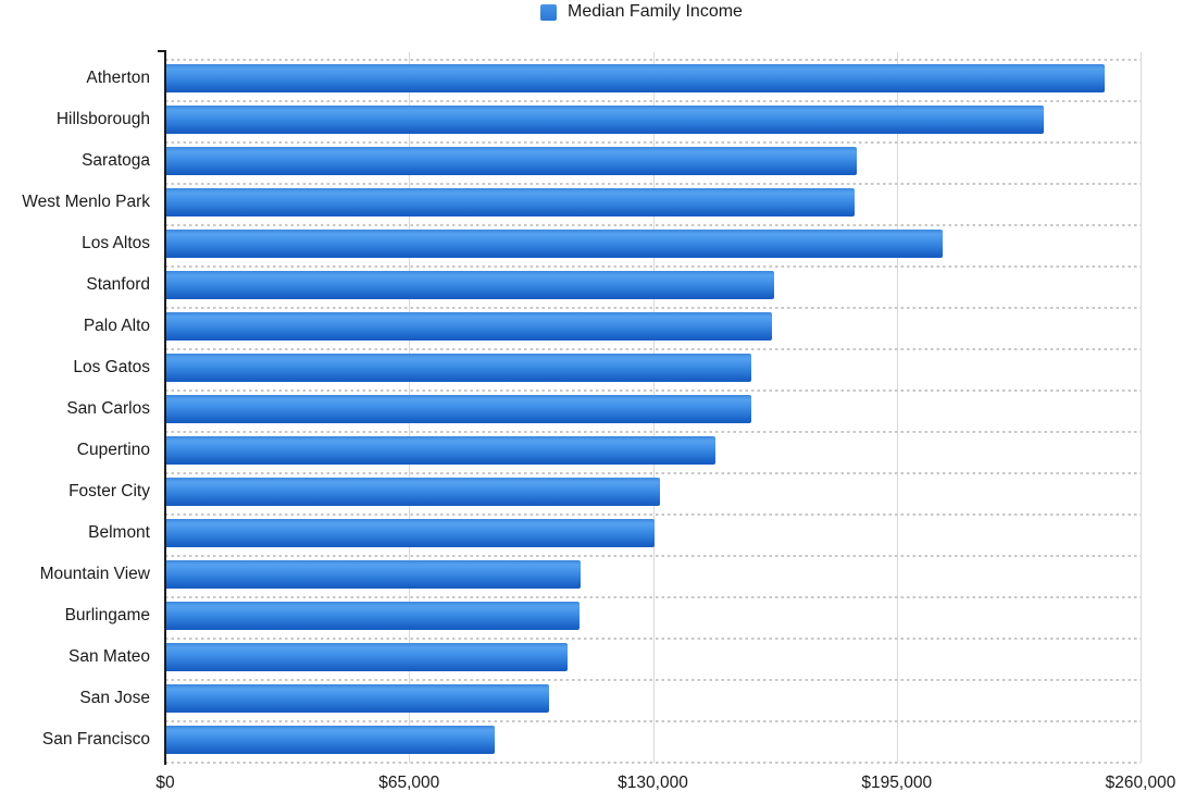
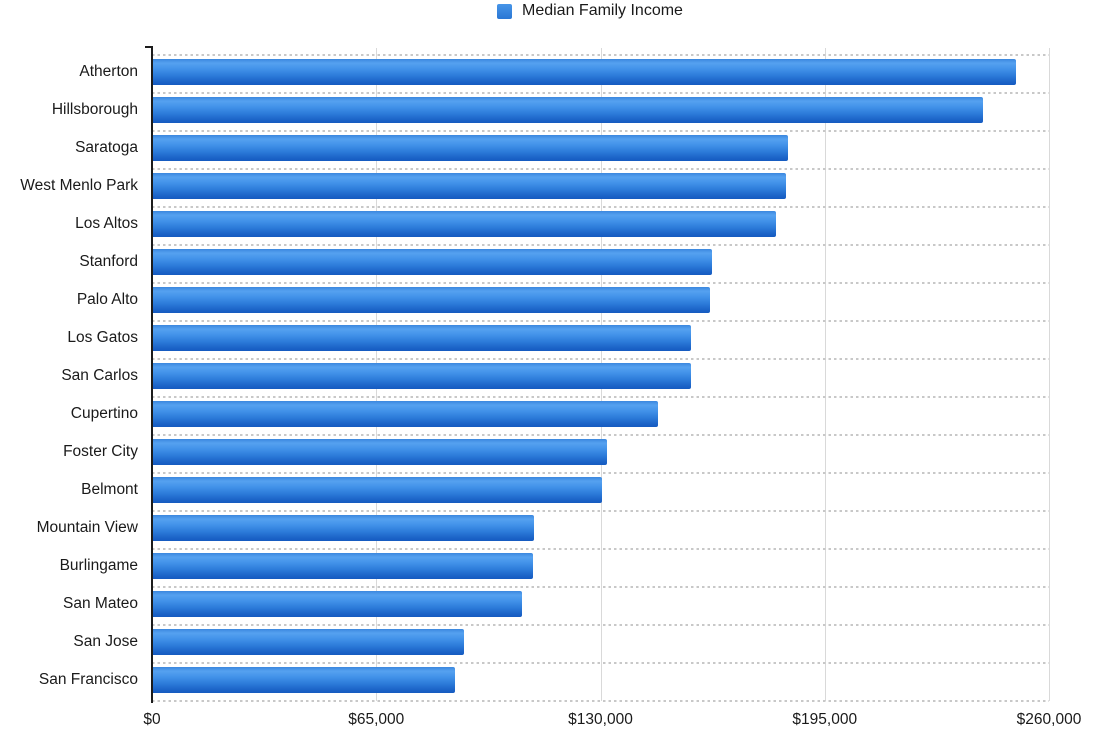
Hillsborough: $234000 -> $240000
Los Altos: $207000 -> $180000
San Jose: $102000 -> $90000
